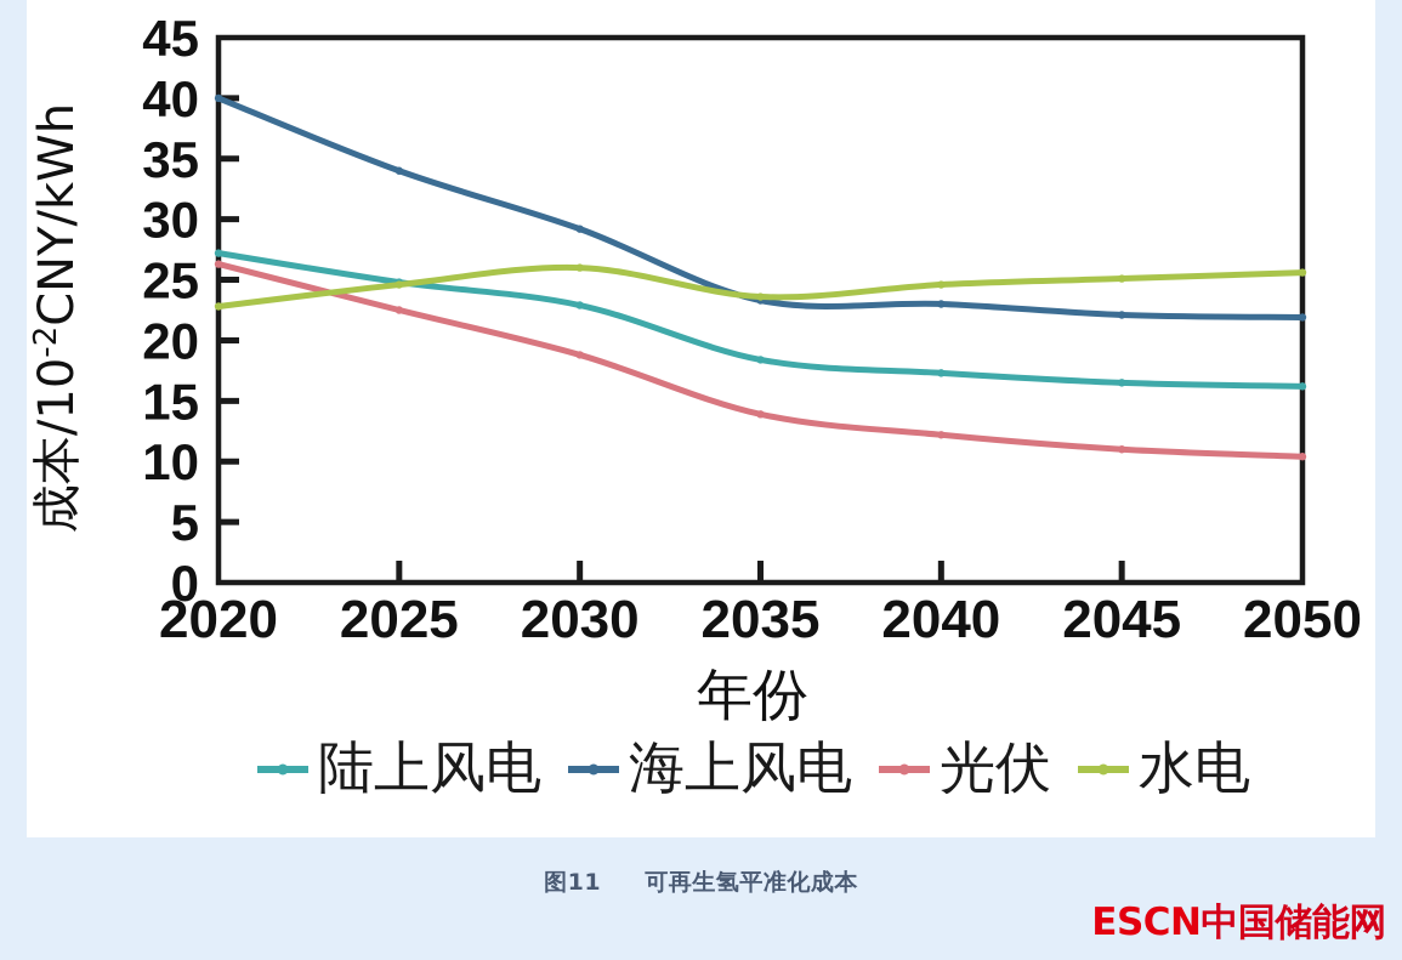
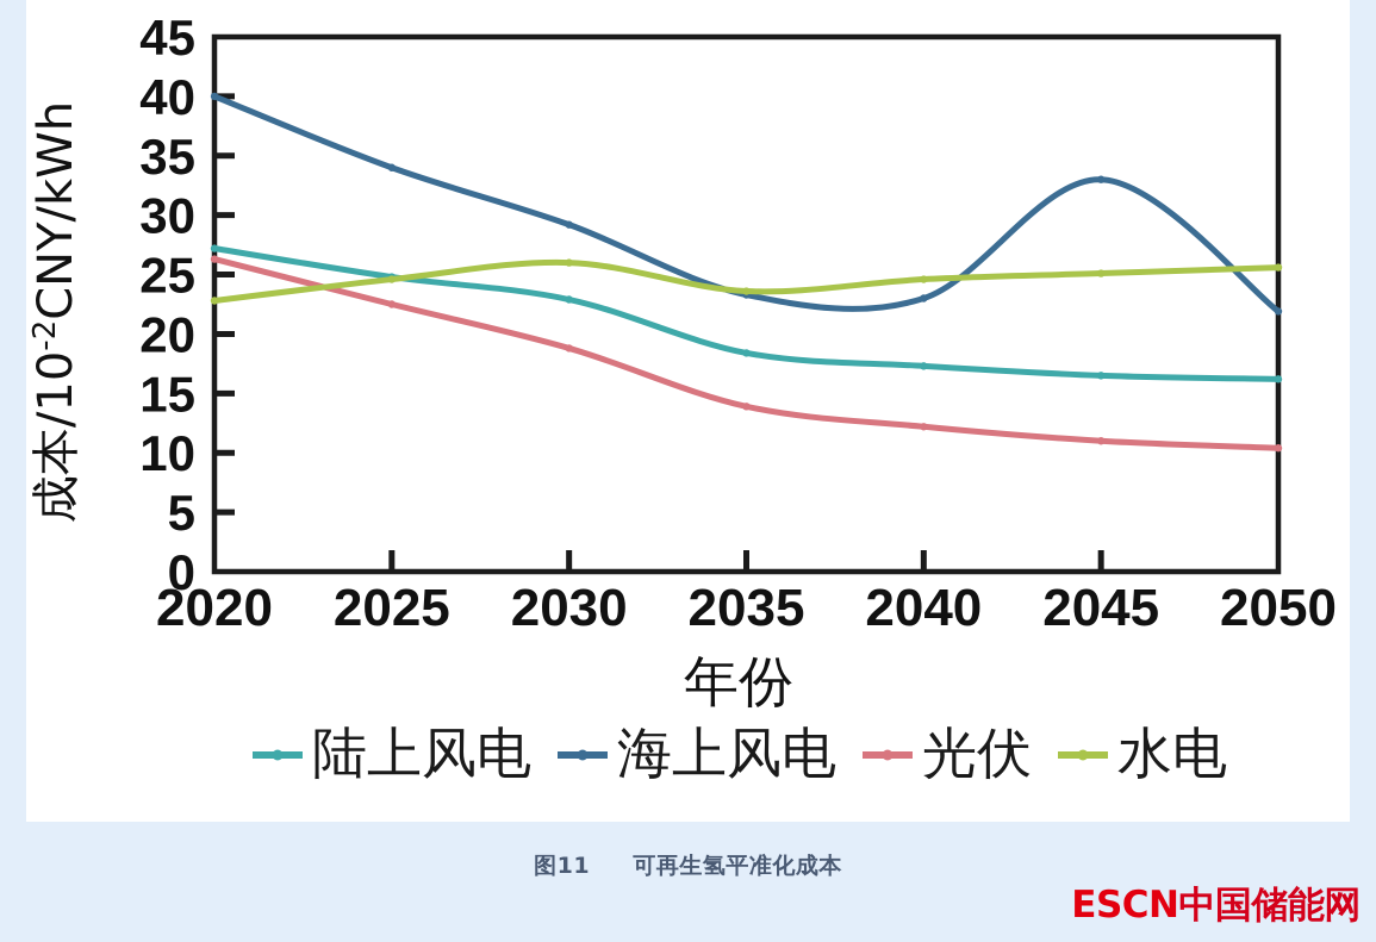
海上风电/2045: 22 -> 33
